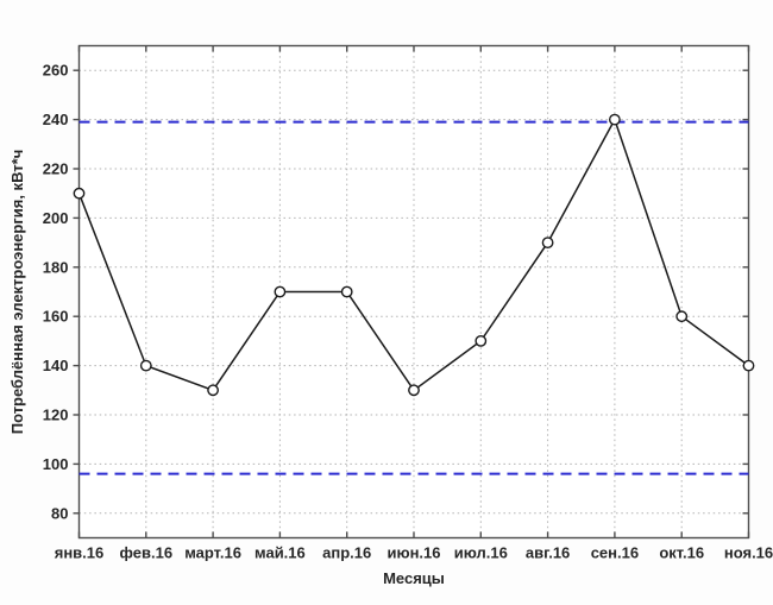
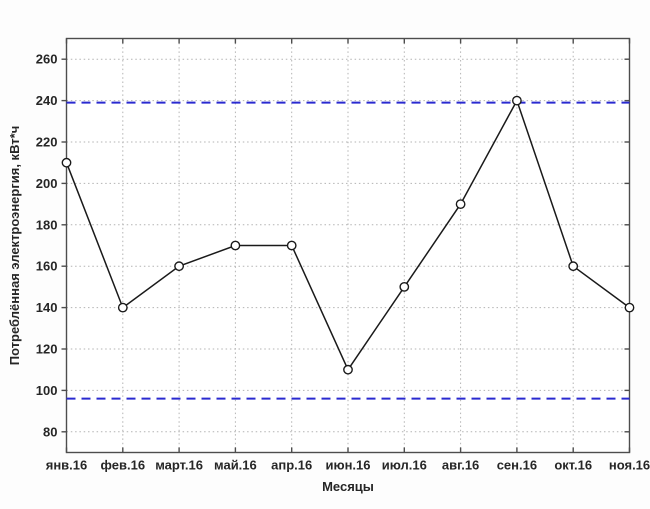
март.16: 130 -> 160
июн.16: 130 -> 110
